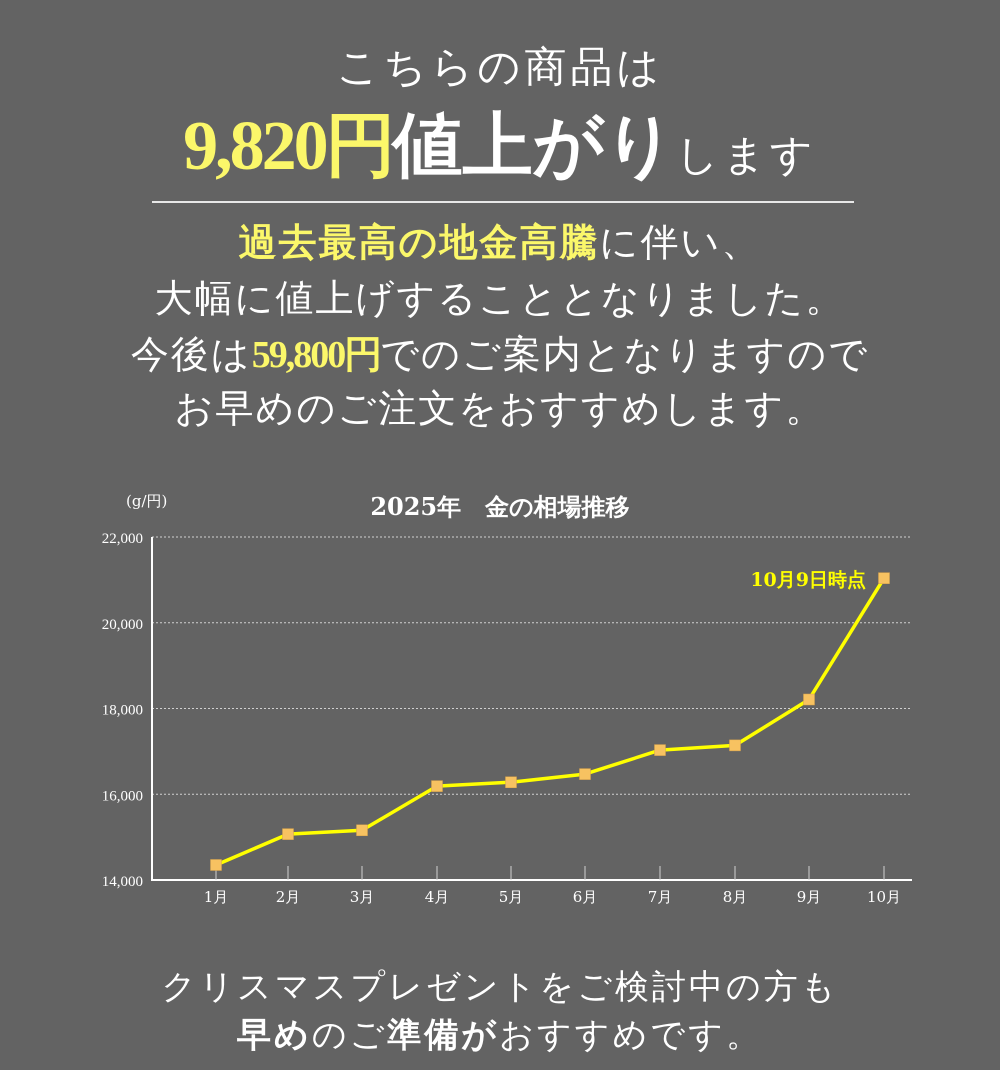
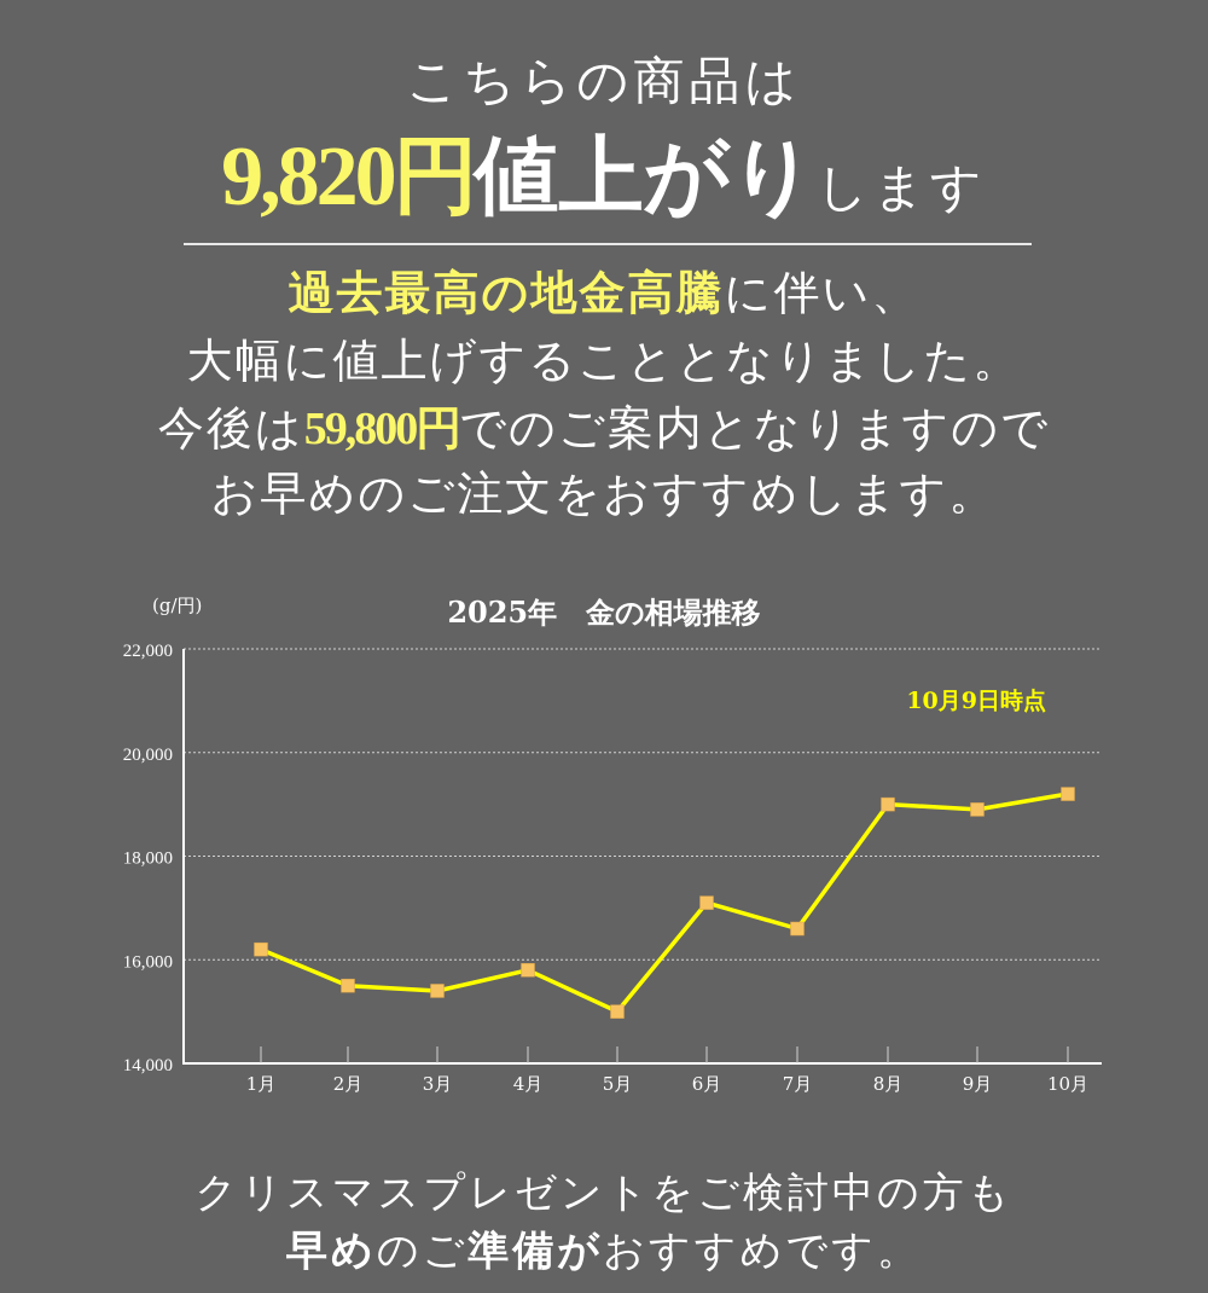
1月: 14400 -> 16200
2月: 15100 -> 15500
3月: 15200 -> 15400
4月: 16200 -> 15800
5月: 16300 -> 15000
6月: 16500 -> 17100
7月: 17000 -> 16600
8月: 17100 -> 19000
9月: 18200 -> 18900
10月: 21000 -> 19200
